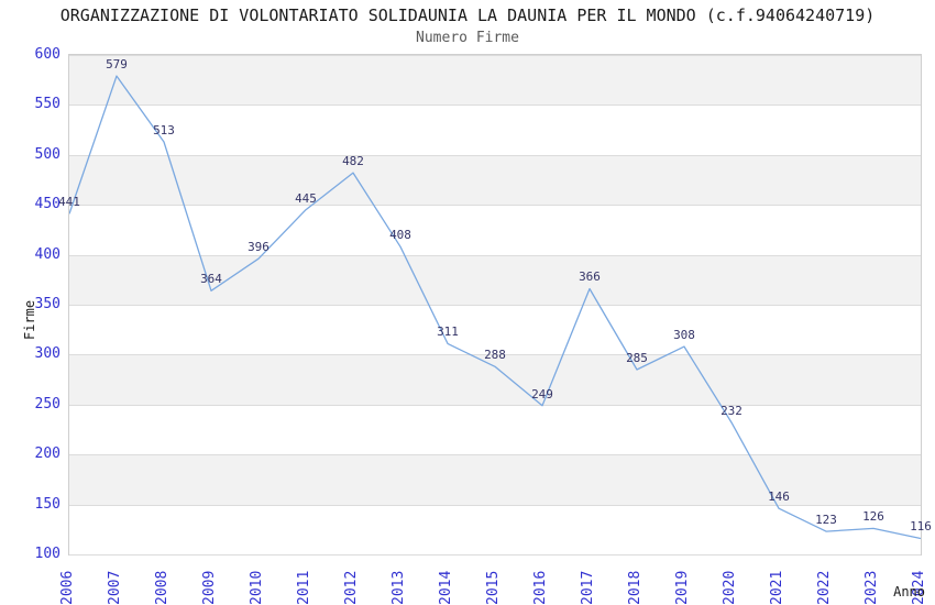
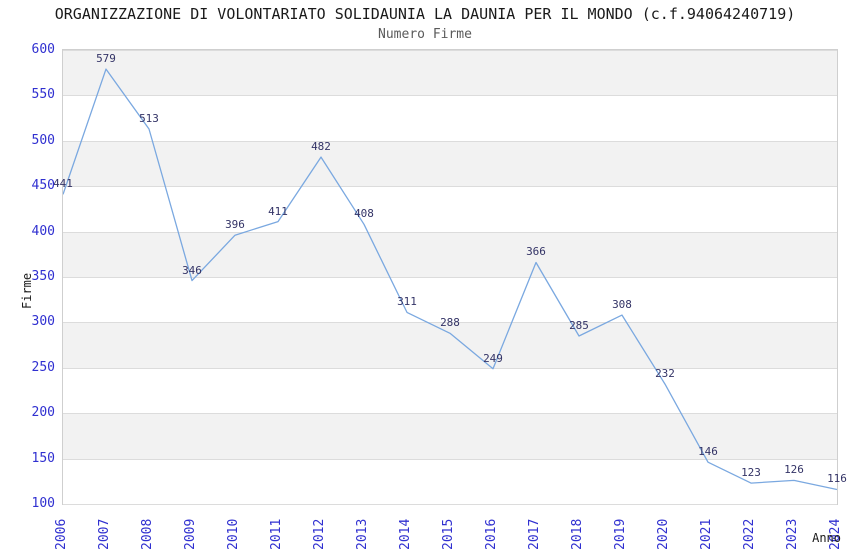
2009: 364 -> 346
2011: 445 -> 411
